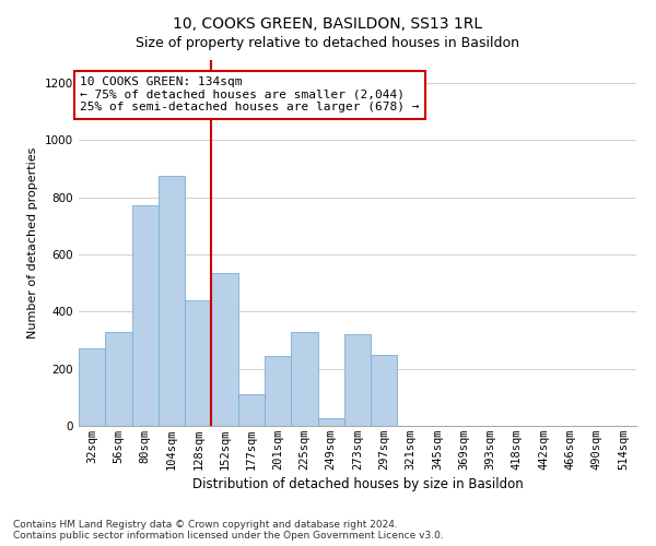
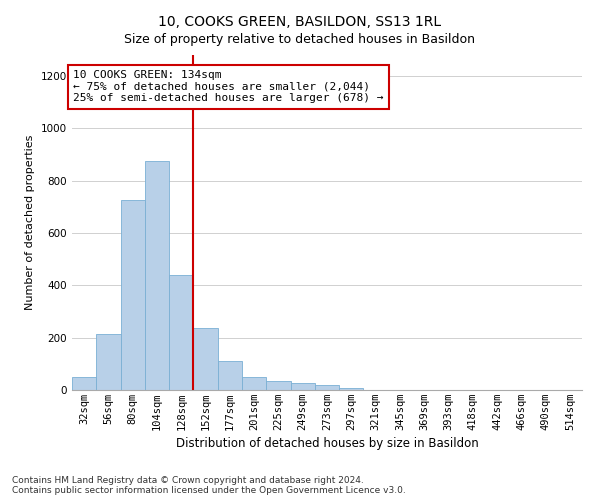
32sqm: 270 -> 50
56sqm: 330 -> 215
80sqm: 770 -> 725
152sqm: 535 -> 235
201sqm: 245 -> 48
225sqm: 330 -> 35
273sqm: 320 -> 20
297sqm: 250 -> 8
